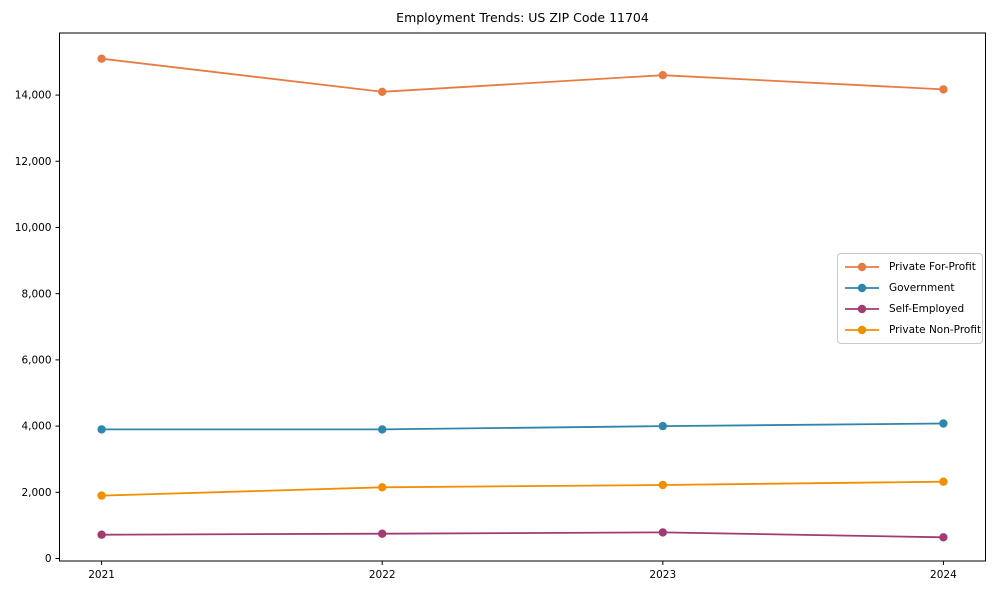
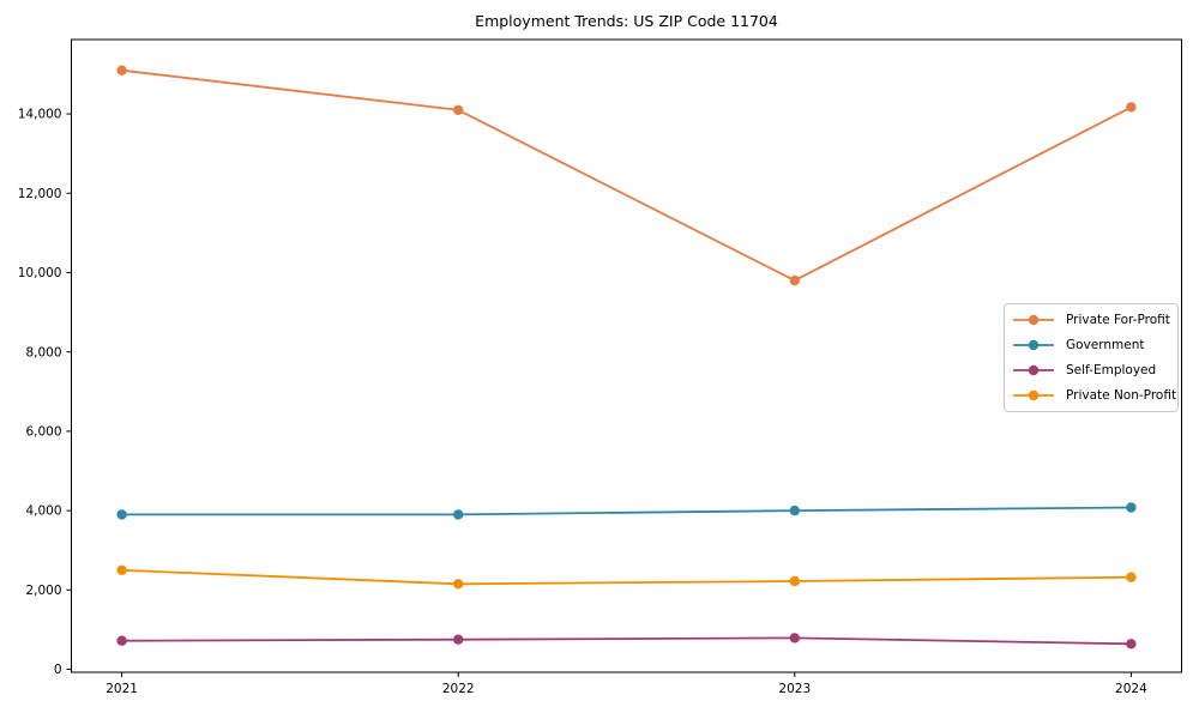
Private Non-Profit/2021: 1900 -> 2500
Private For-Profit/2023: 14600 -> 9800
